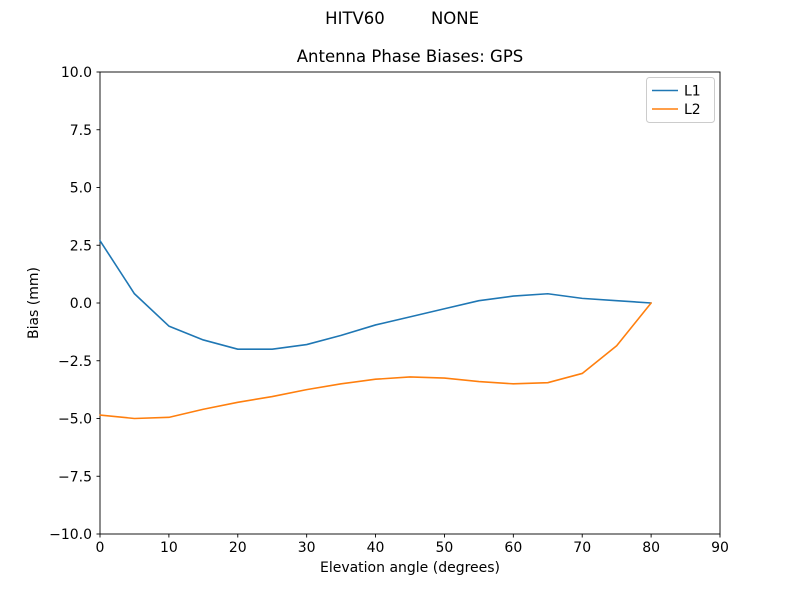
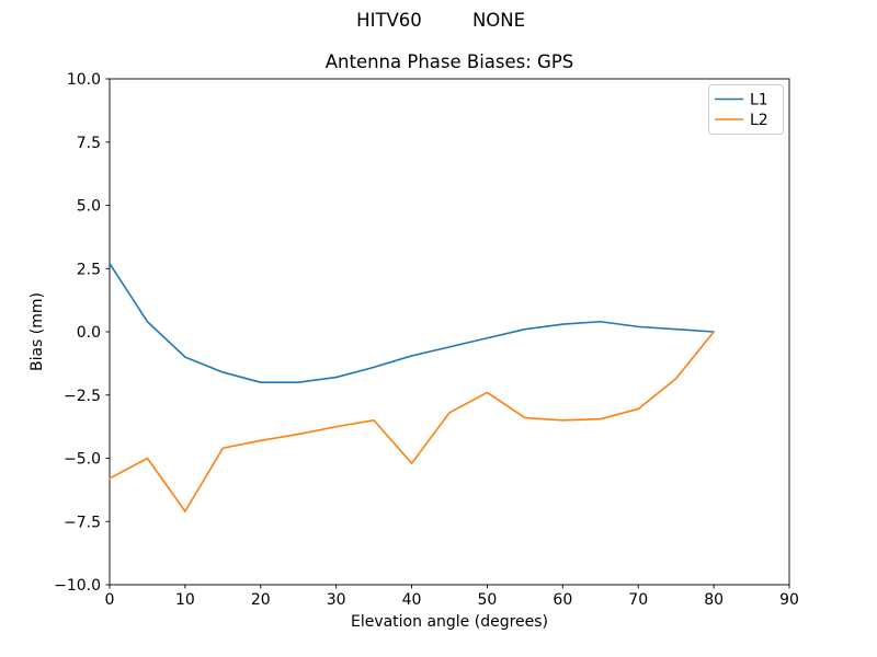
L2/0: -4.8 -> -5.8
L2/10: -5.0 -> -7.1
L2/40: -3.3 -> -5.2
L2/50: -3.2 -> -2.4
